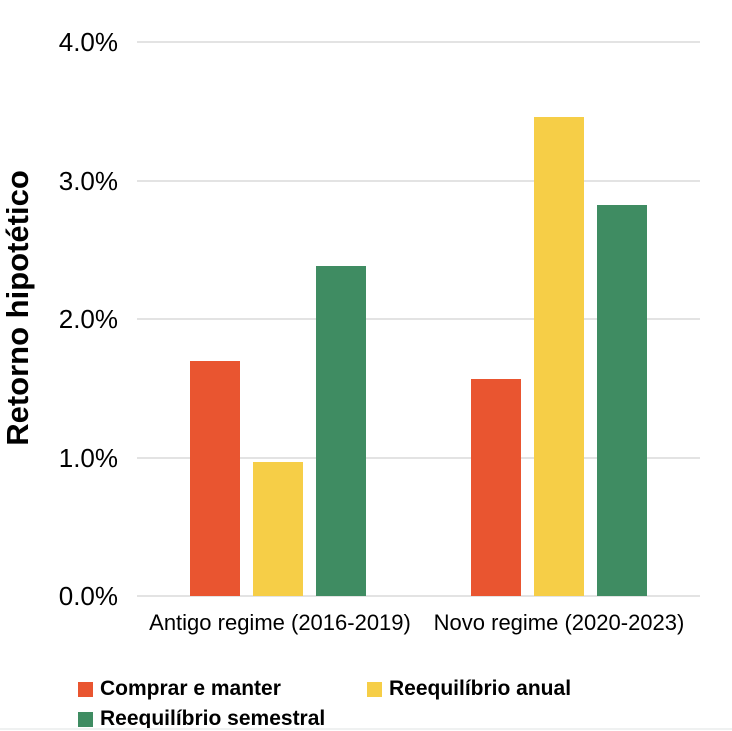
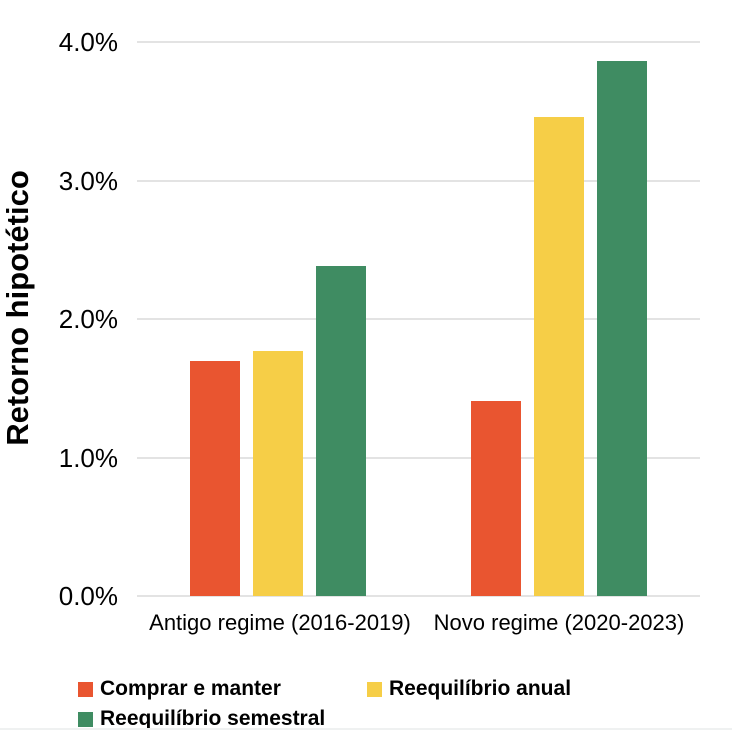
Reequilíbrio anual/Antigo regime (2016-2019): 0.97% -> 1.77%
Comprar e manter/Novo regime (2020-2023): 1.57% -> 1.41%
Reequilíbrio semestral/Novo regime (2020-2023): 2.82% -> 3.86%
